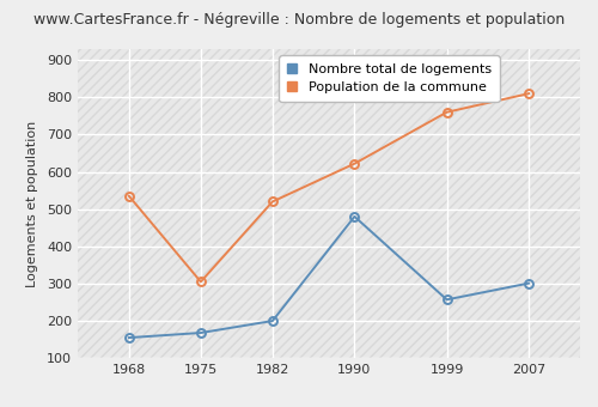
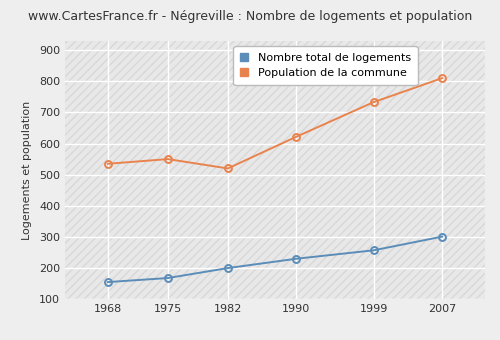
Population de la commune/1975: 305 -> 550
Nombre total de logements/1990: 480 -> 230
Population de la commune/1999: 760 -> 733
